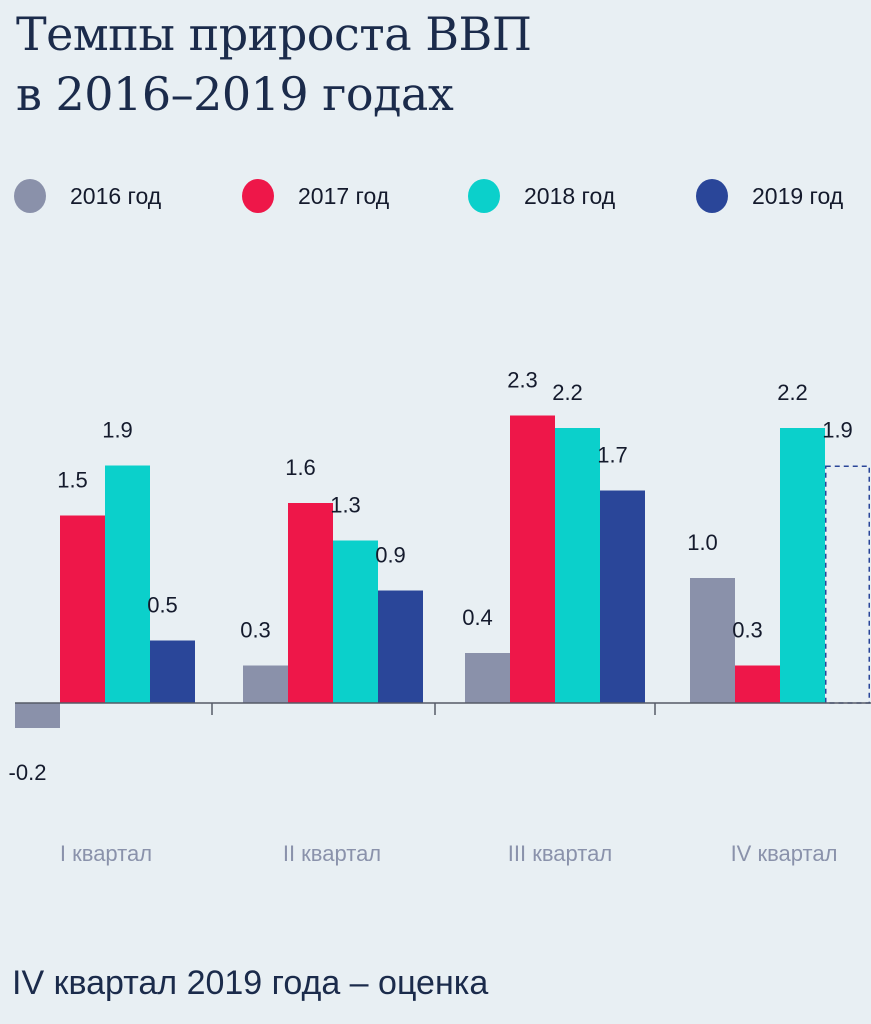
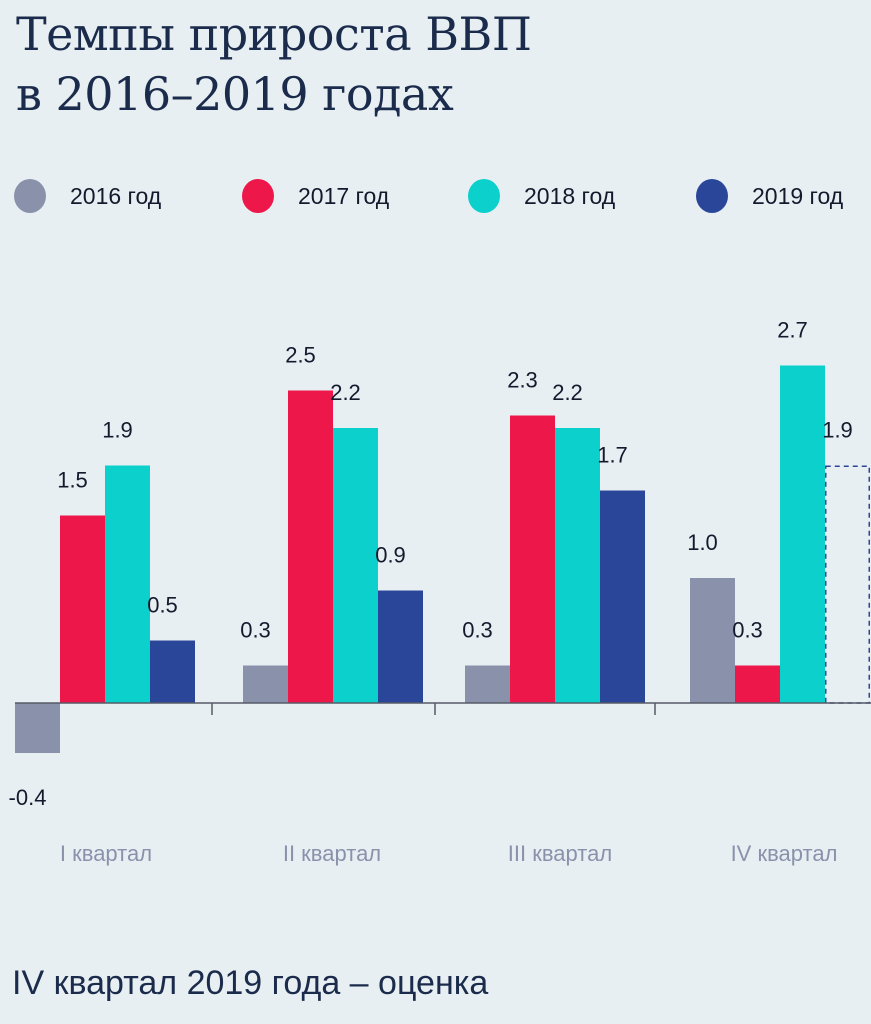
2016 год/I квартал: -0.2 -> -0.4
2017 год/II квартал: 1.6 -> 2.5
2018 год/II квартал: 1.3 -> 2.2
2016 год/III квартал: 0.4 -> 0.3
2018 год/IV квартал: 2.2 -> 2.7
